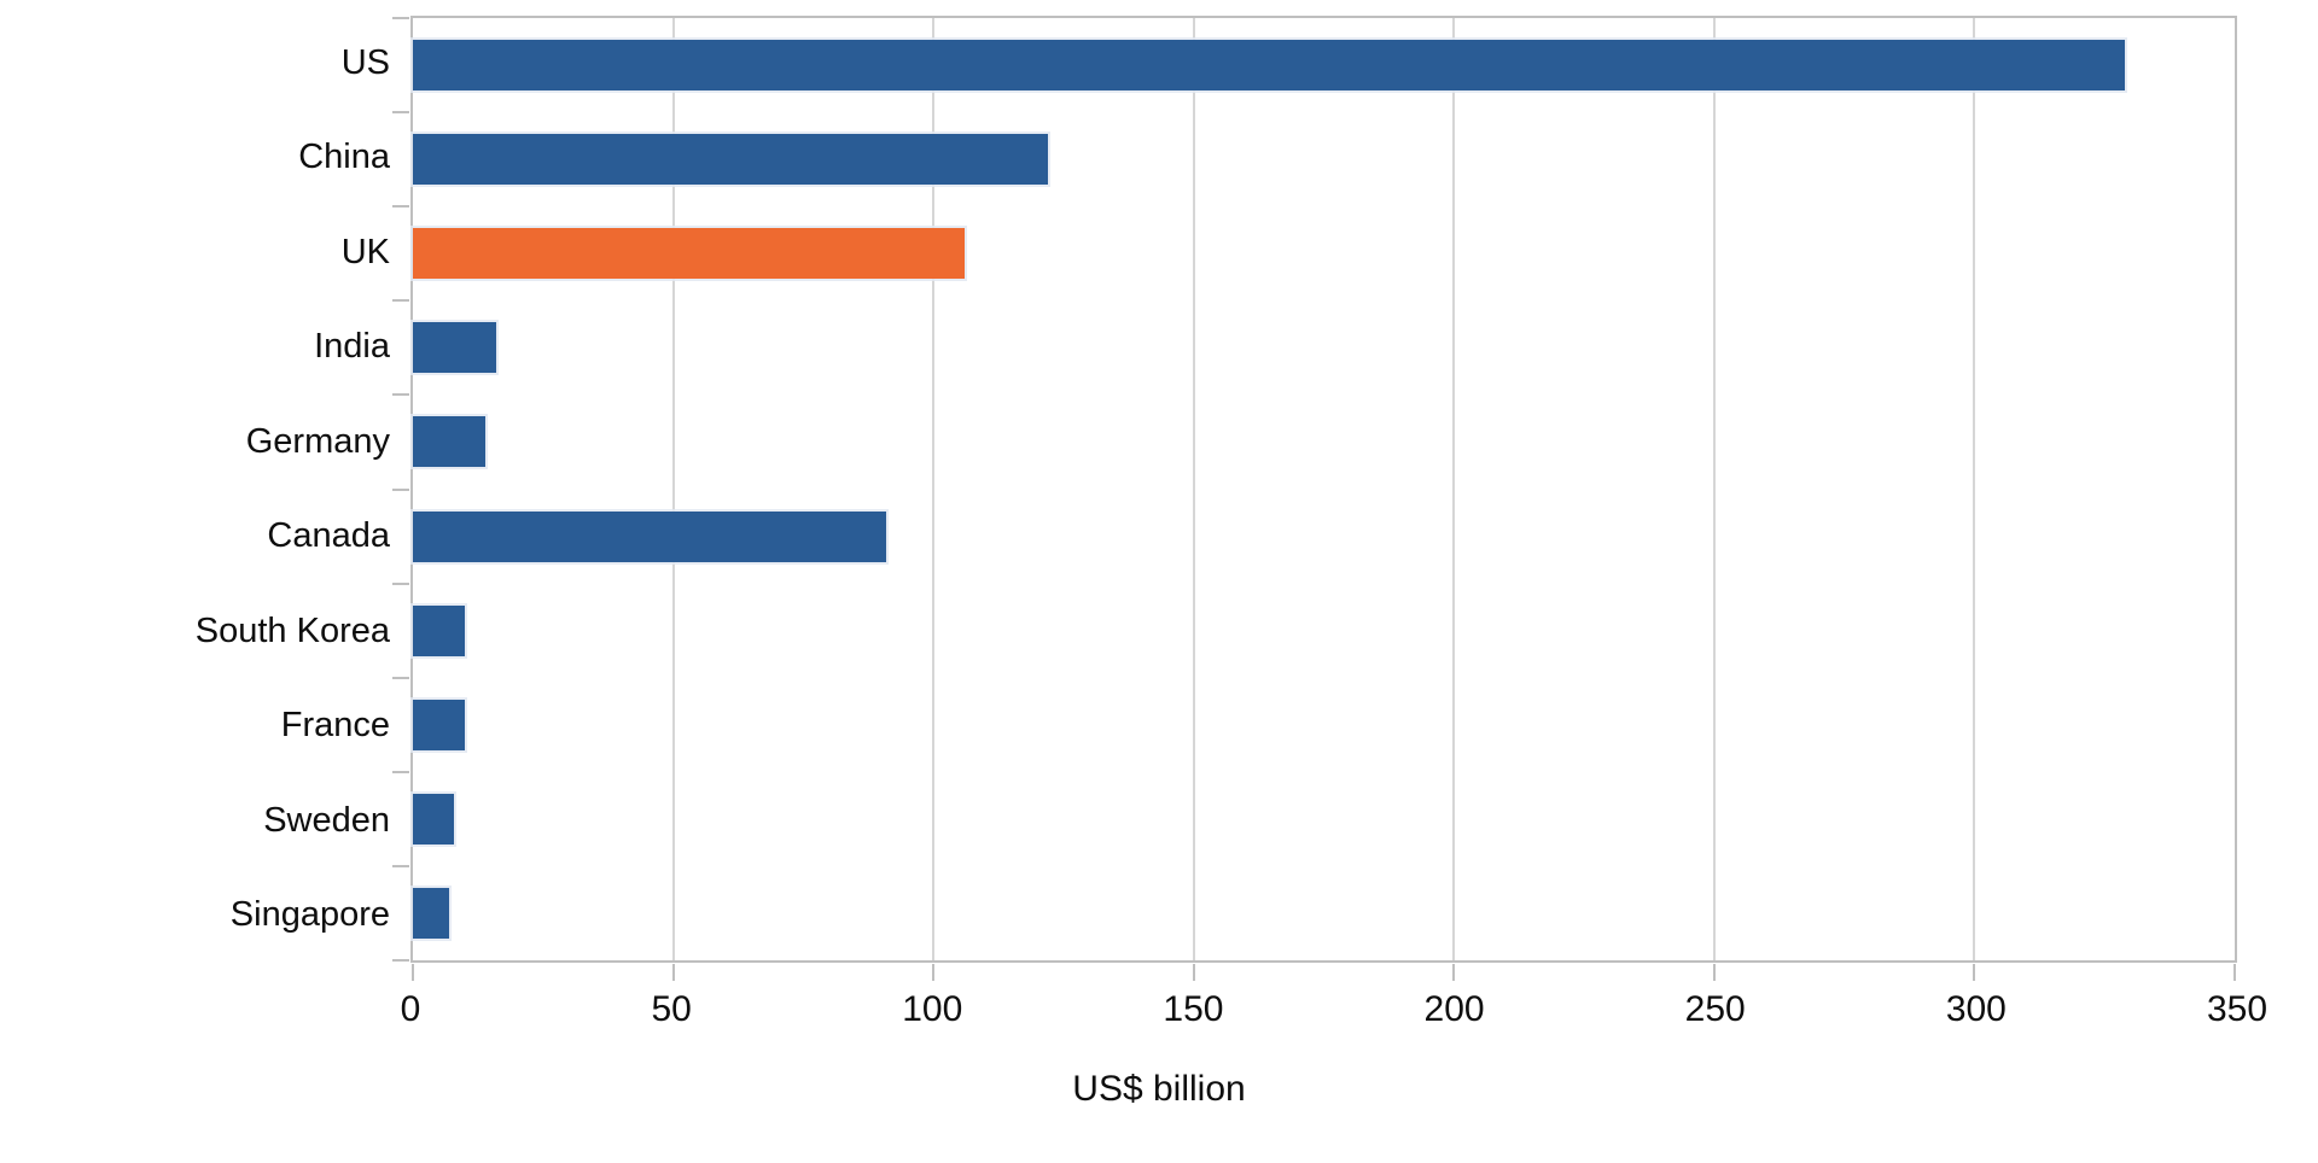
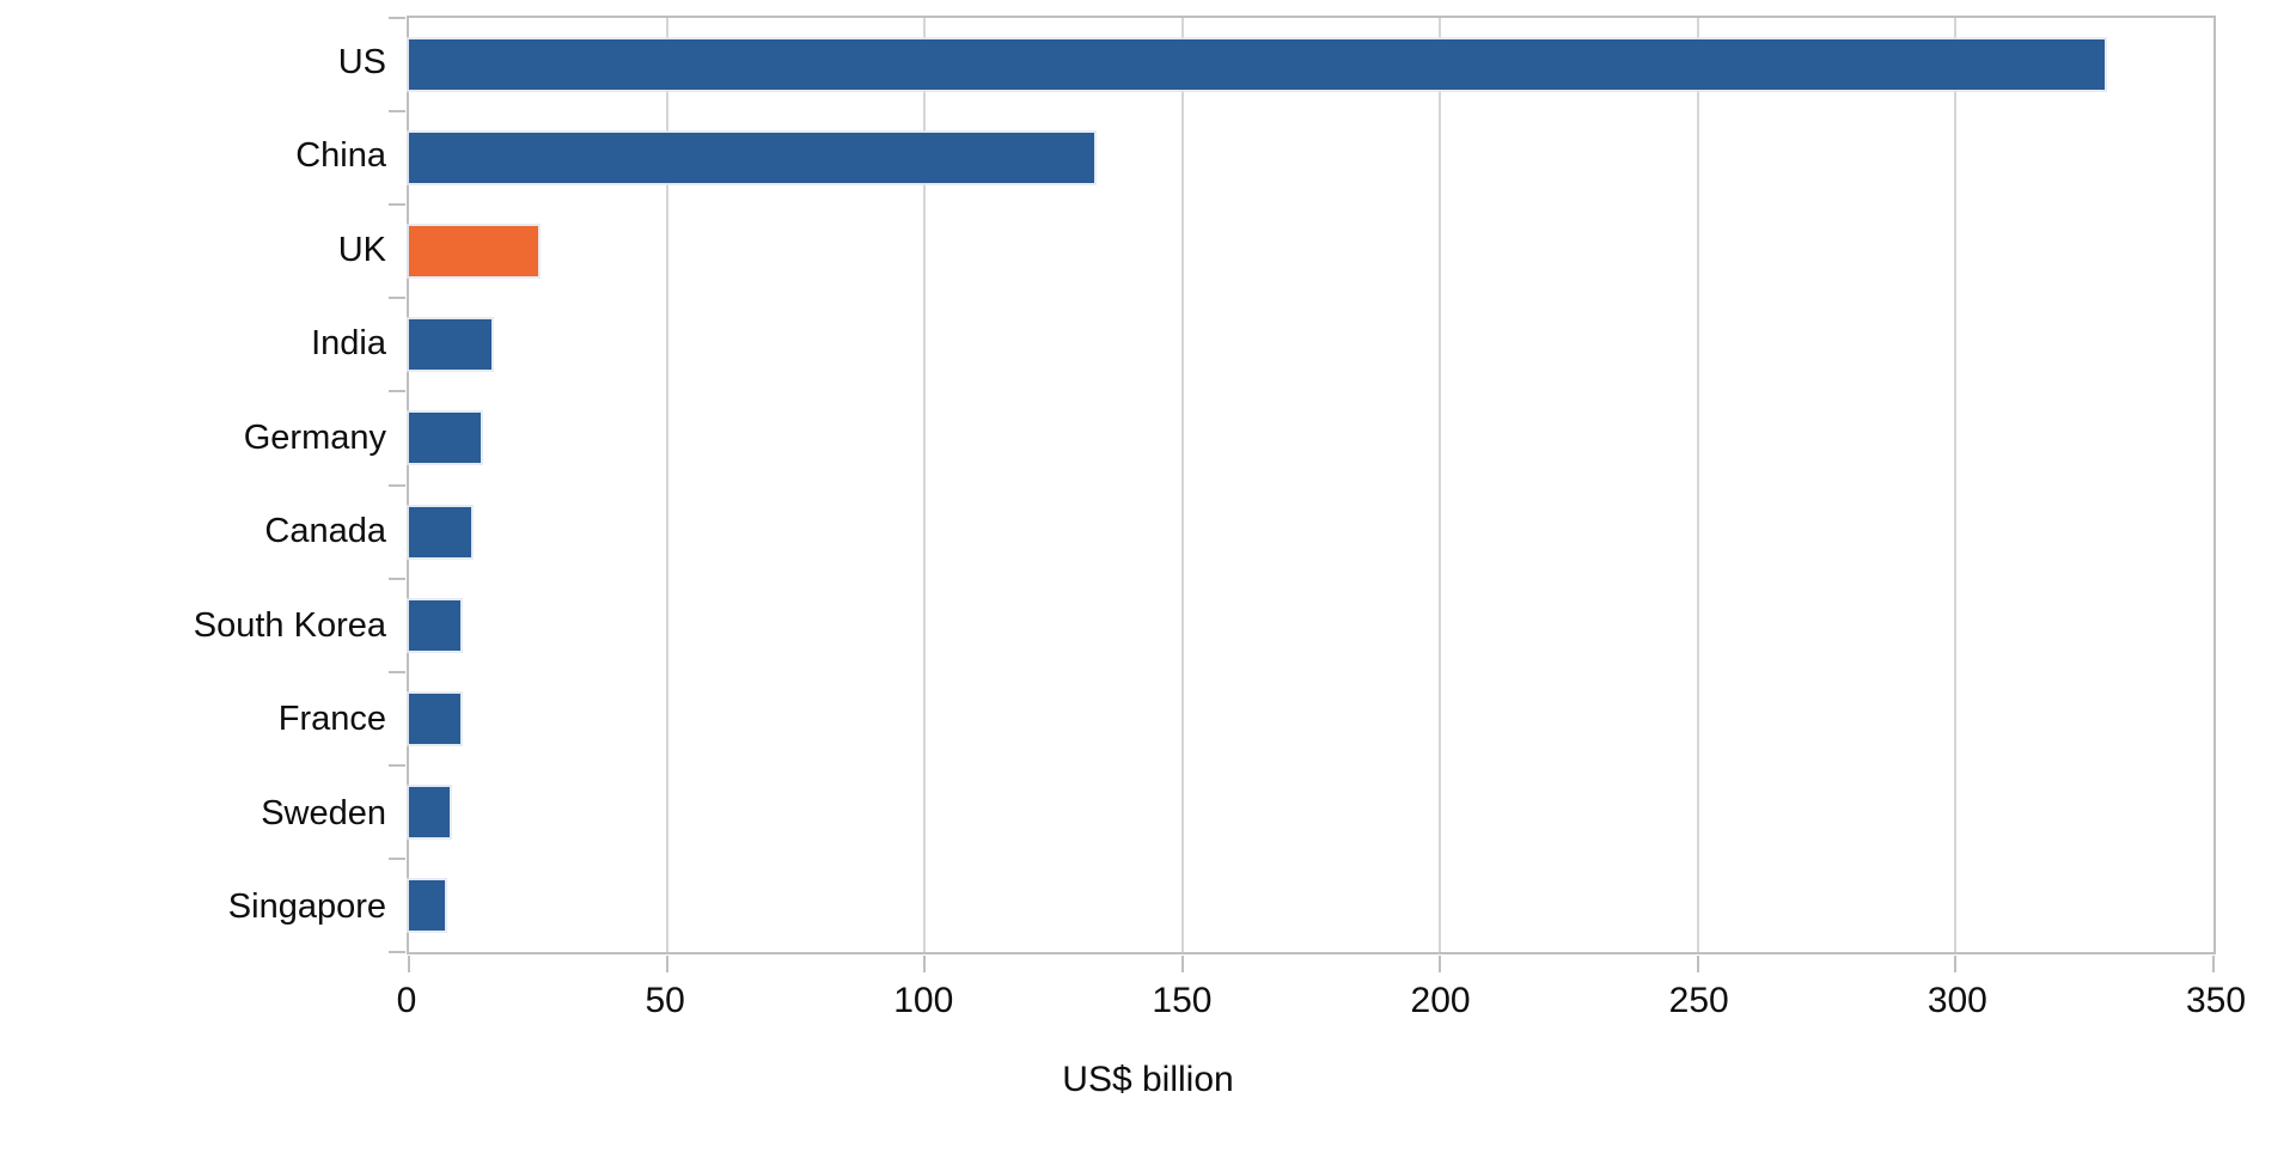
China: 122 -> 133
UK: 106 -> 25
Canada: 91 -> 12
